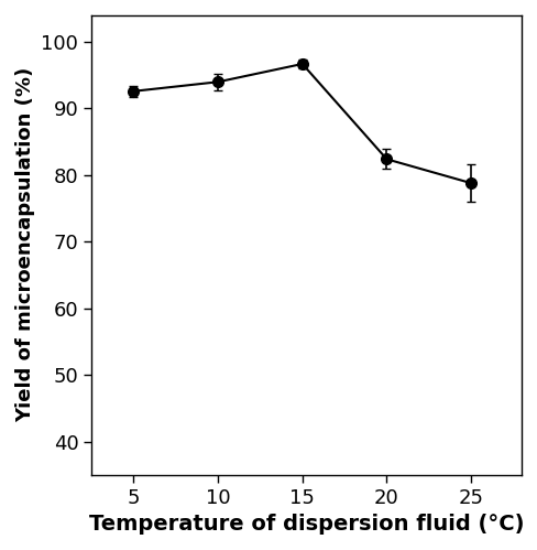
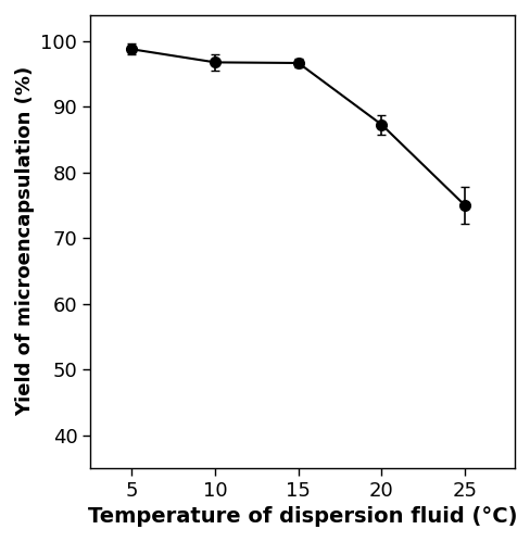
5: 92.6 -> 98.8
10: 94.0 -> 96.8
20: 82.4 -> 87.3
25: 78.8 -> 75.0
